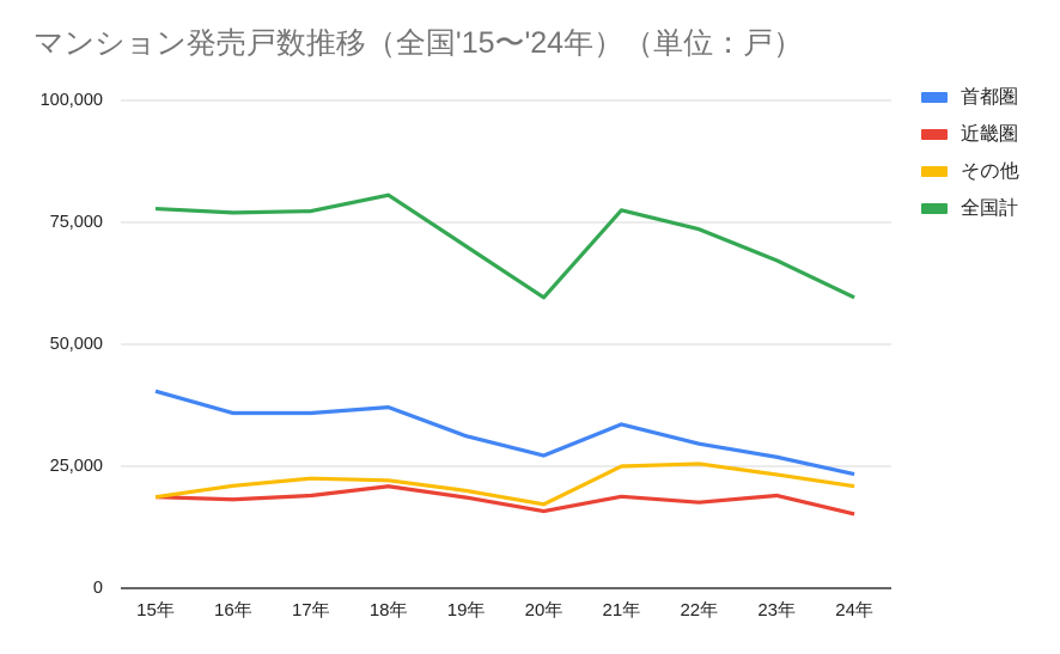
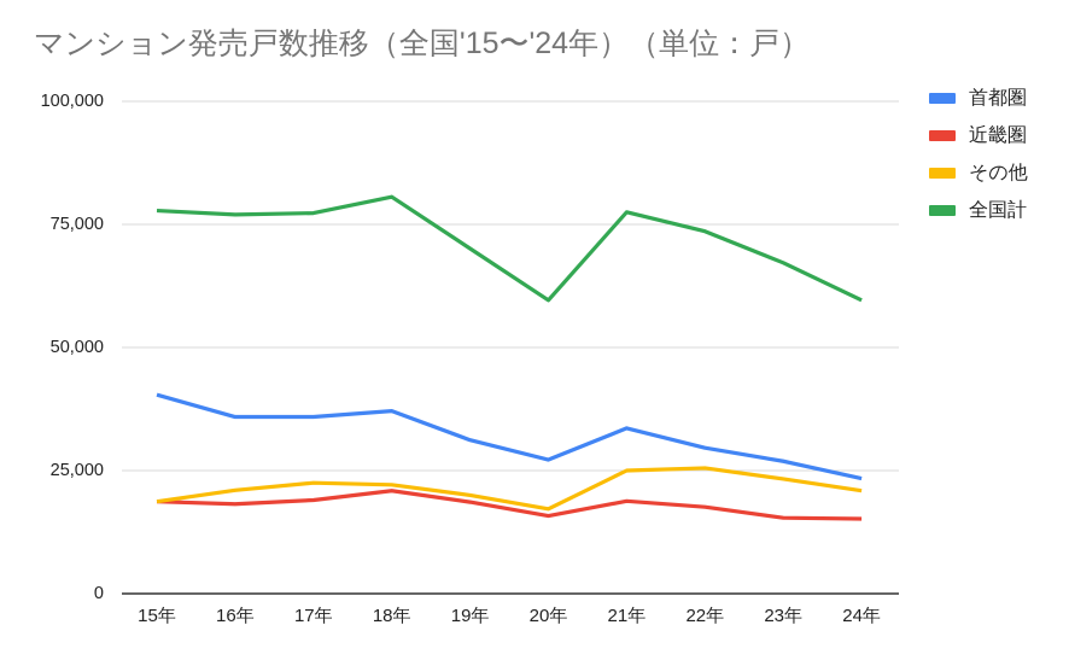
近畿圏/23年: 19000 -> 15000
